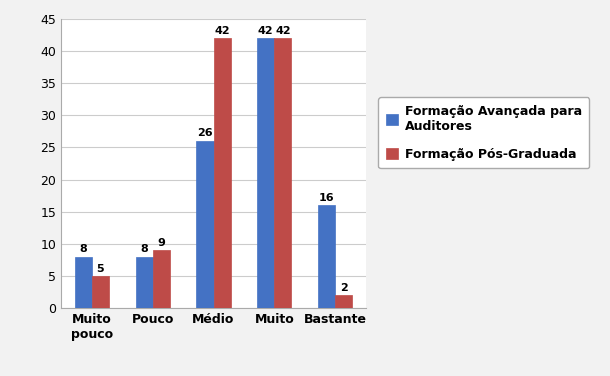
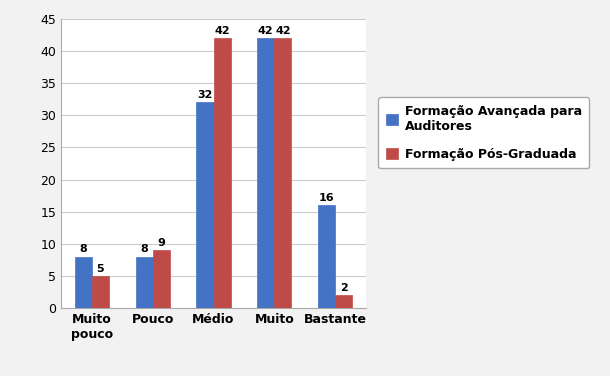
Formação Avançada para Auditores/Médio: 26 -> 32
